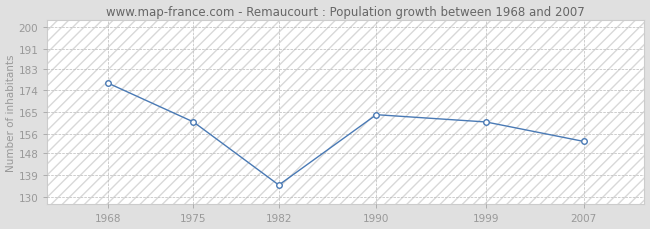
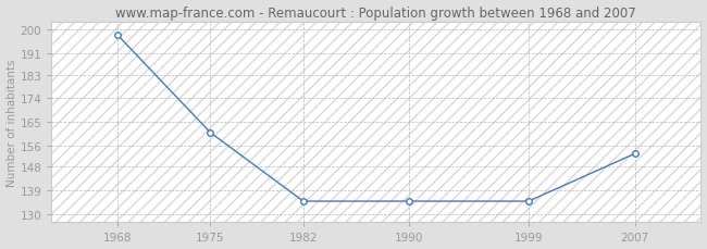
1968: 177 -> 198
1990: 164 -> 135
1999: 161 -> 135
